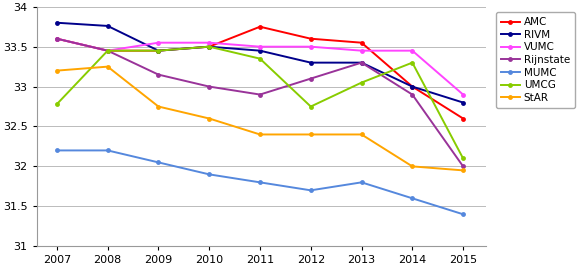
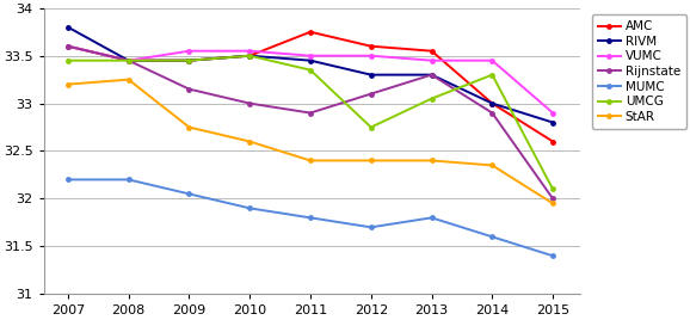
UMCG/2007: 32.78 -> 33.45
RIVM/2008: 33.76 -> 33.45
StAR/2014: 32.00 -> 32.35
